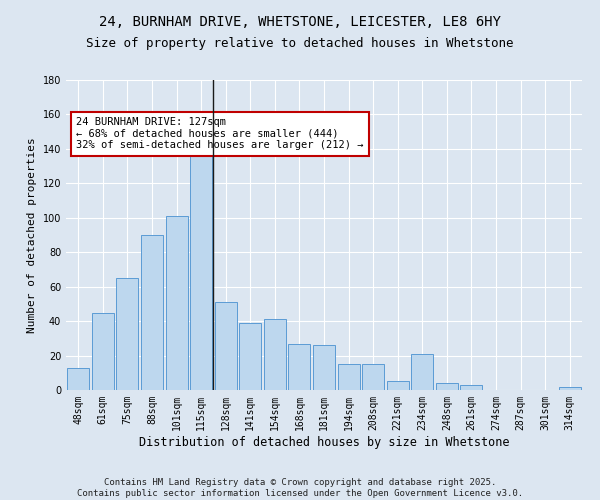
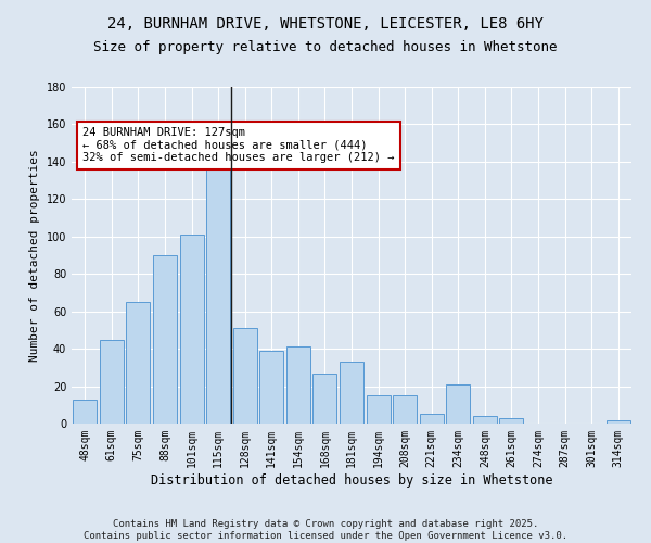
181sqm: 26 -> 33
